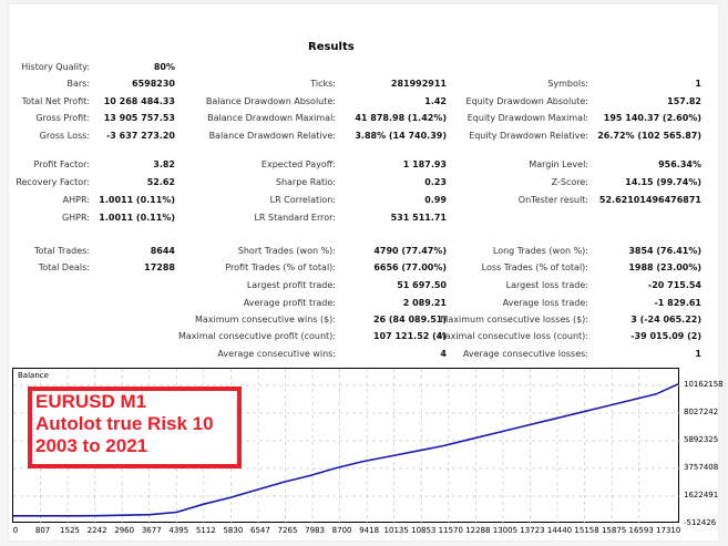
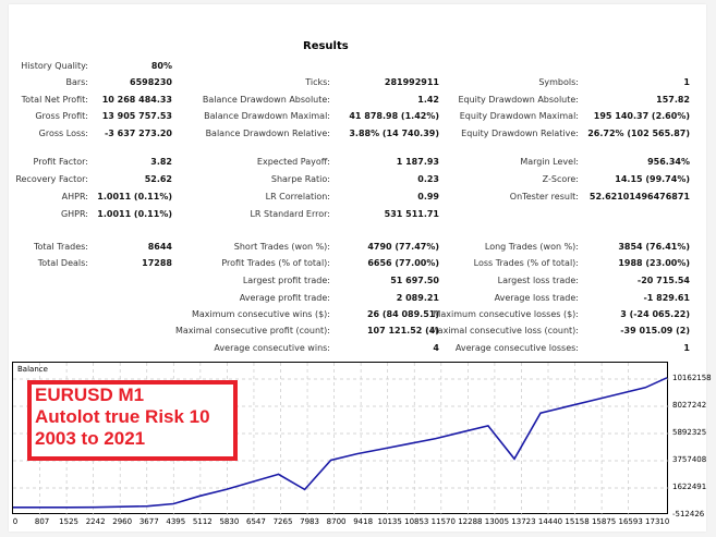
7983: 3200000 -> 1500000
13723: 7000000 -> 3900000
